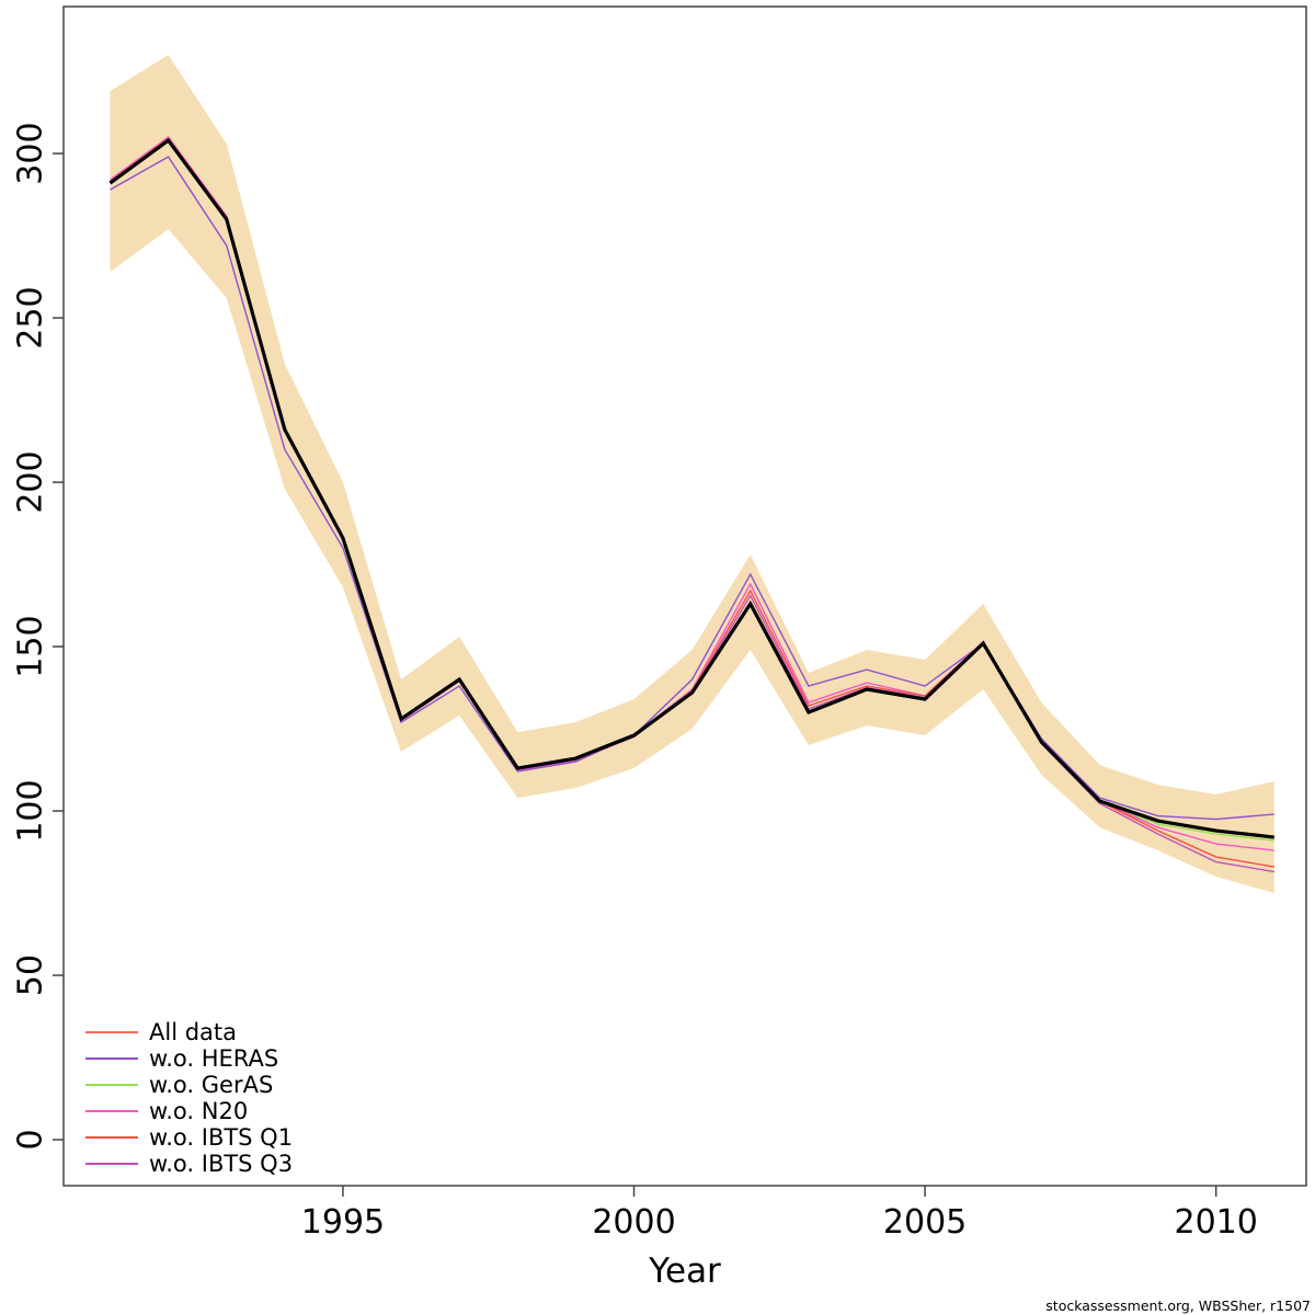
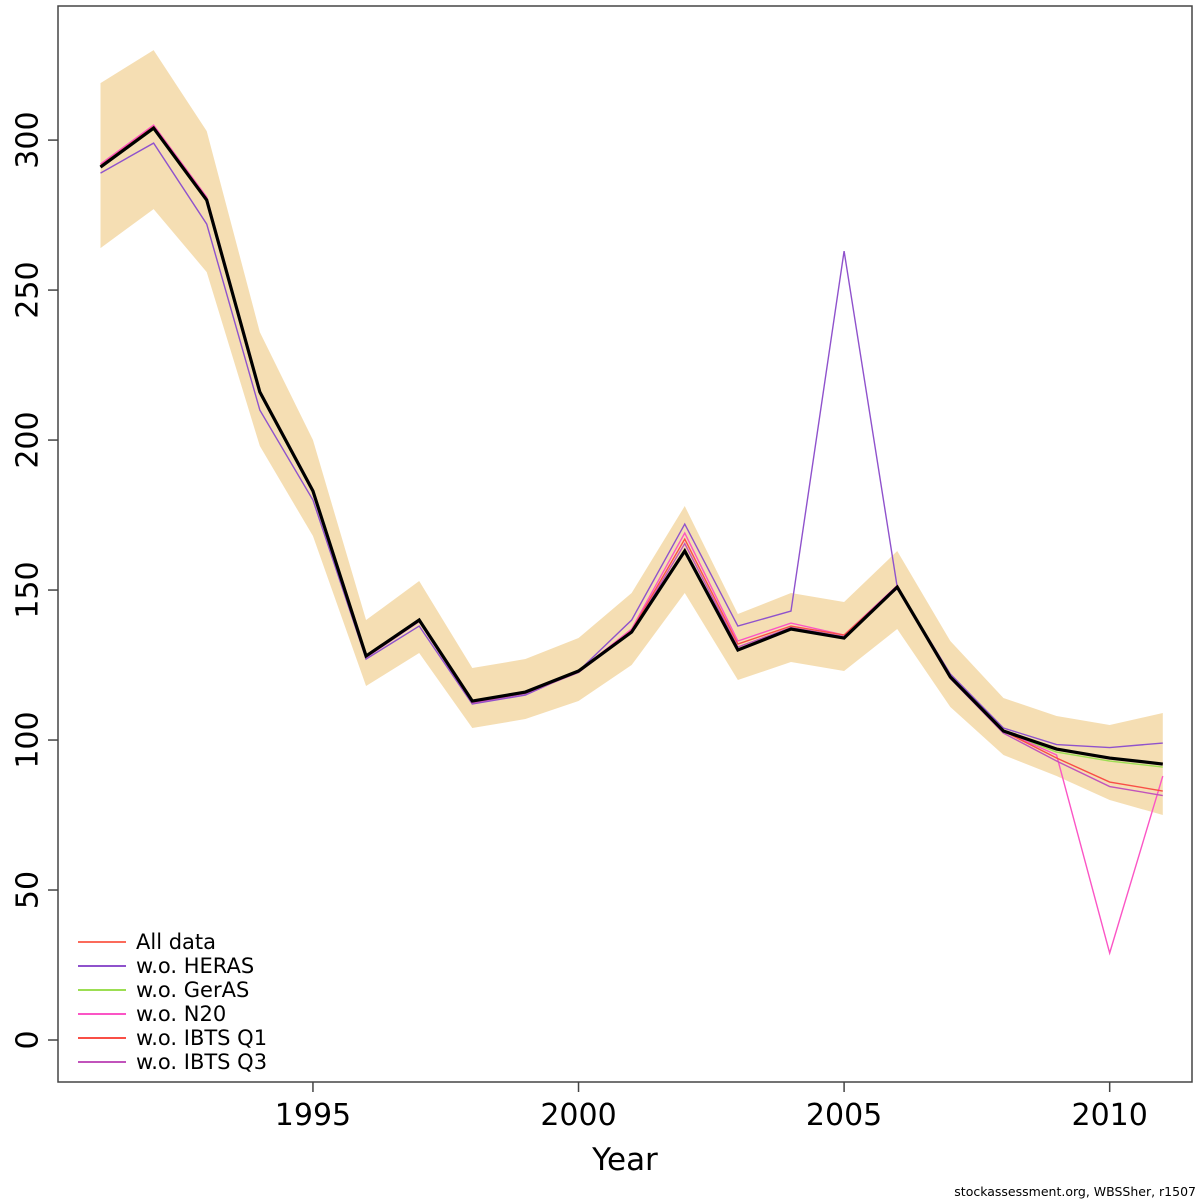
w.o. HERAS/2005: 138 -> 263
w.o. N20/2010: 90 -> 29
